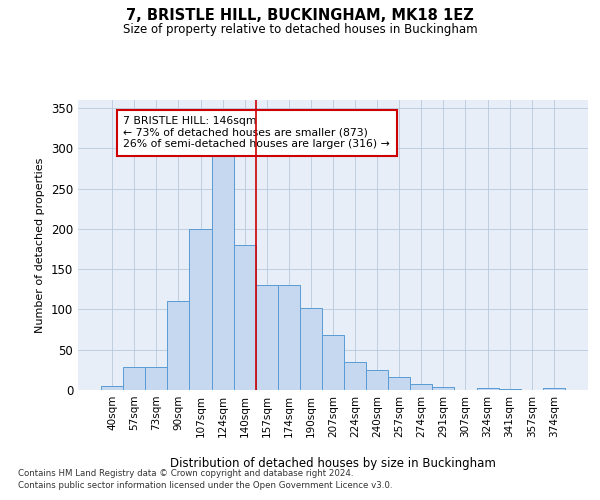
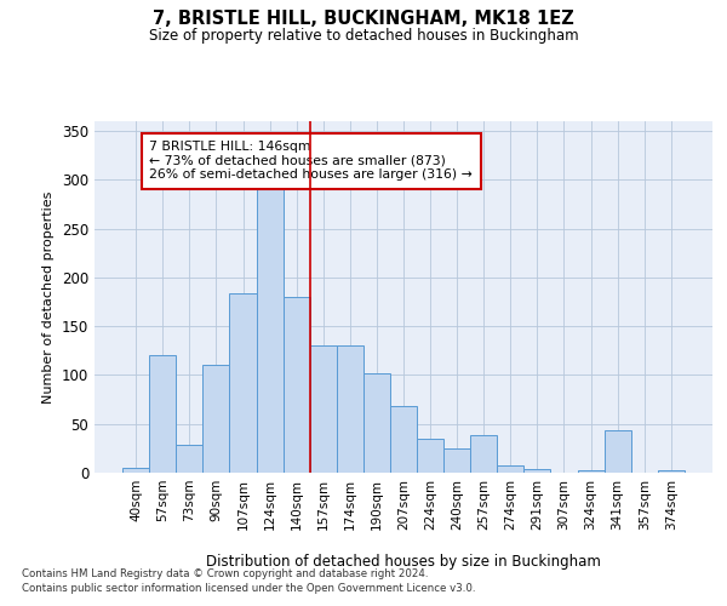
57sqm: 28 -> 120
107sqm: 200 -> 184
257sqm: 16 -> 38
341sqm: 1 -> 44
